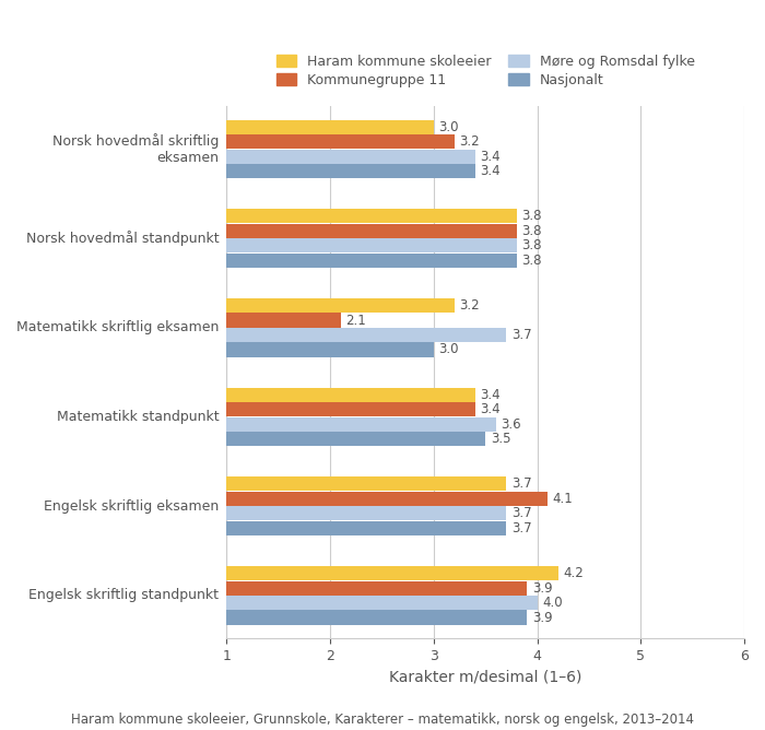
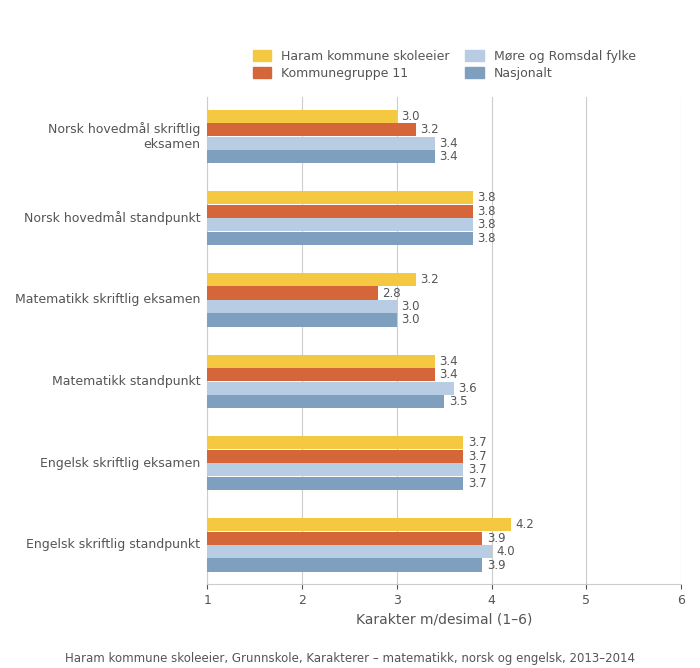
Kommunegruppe 11/Matematikk skriftlig eksamen: 2.1 -> 2.8
Møre og Romsdal fylke/Matematikk skriftlig eksamen: 3.7 -> 3.0
Kommunegruppe 11/Engelsk skriftlig eksamen: 4.1 -> 3.7
